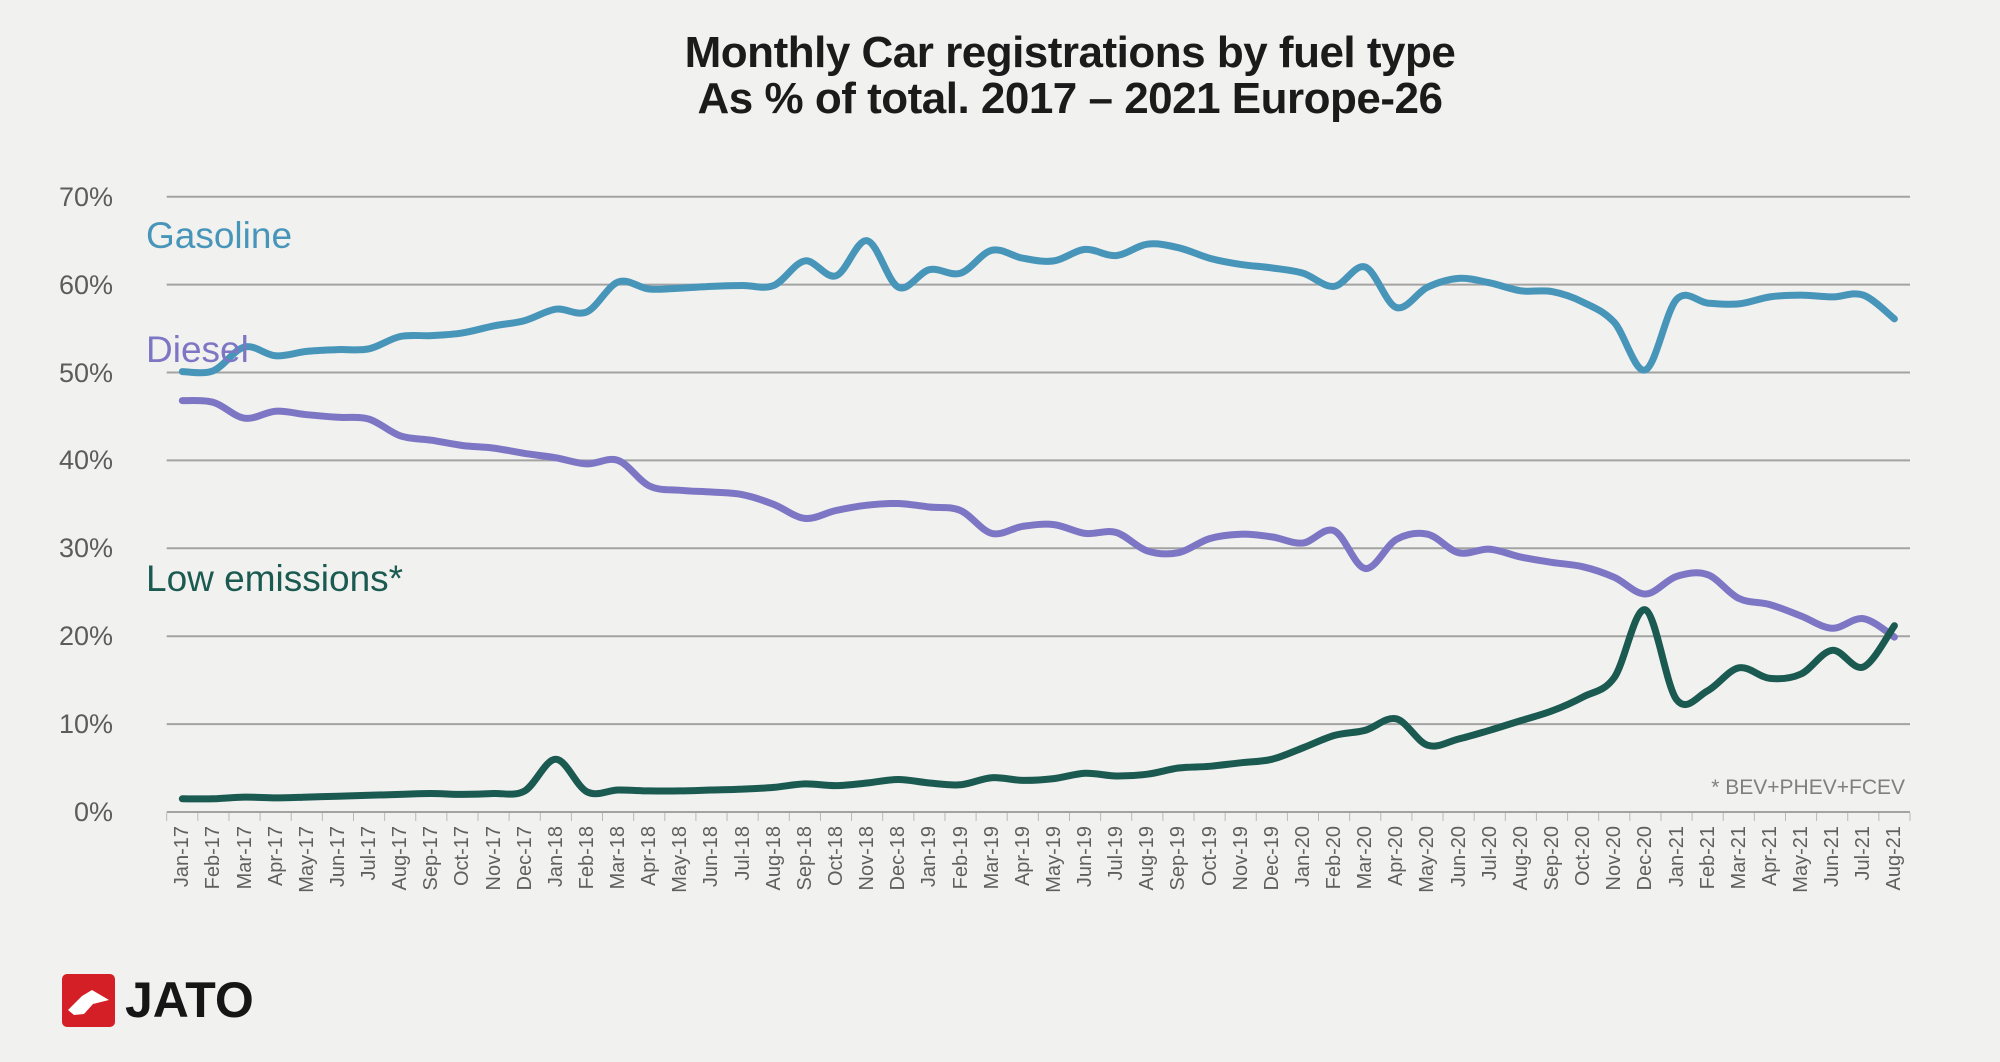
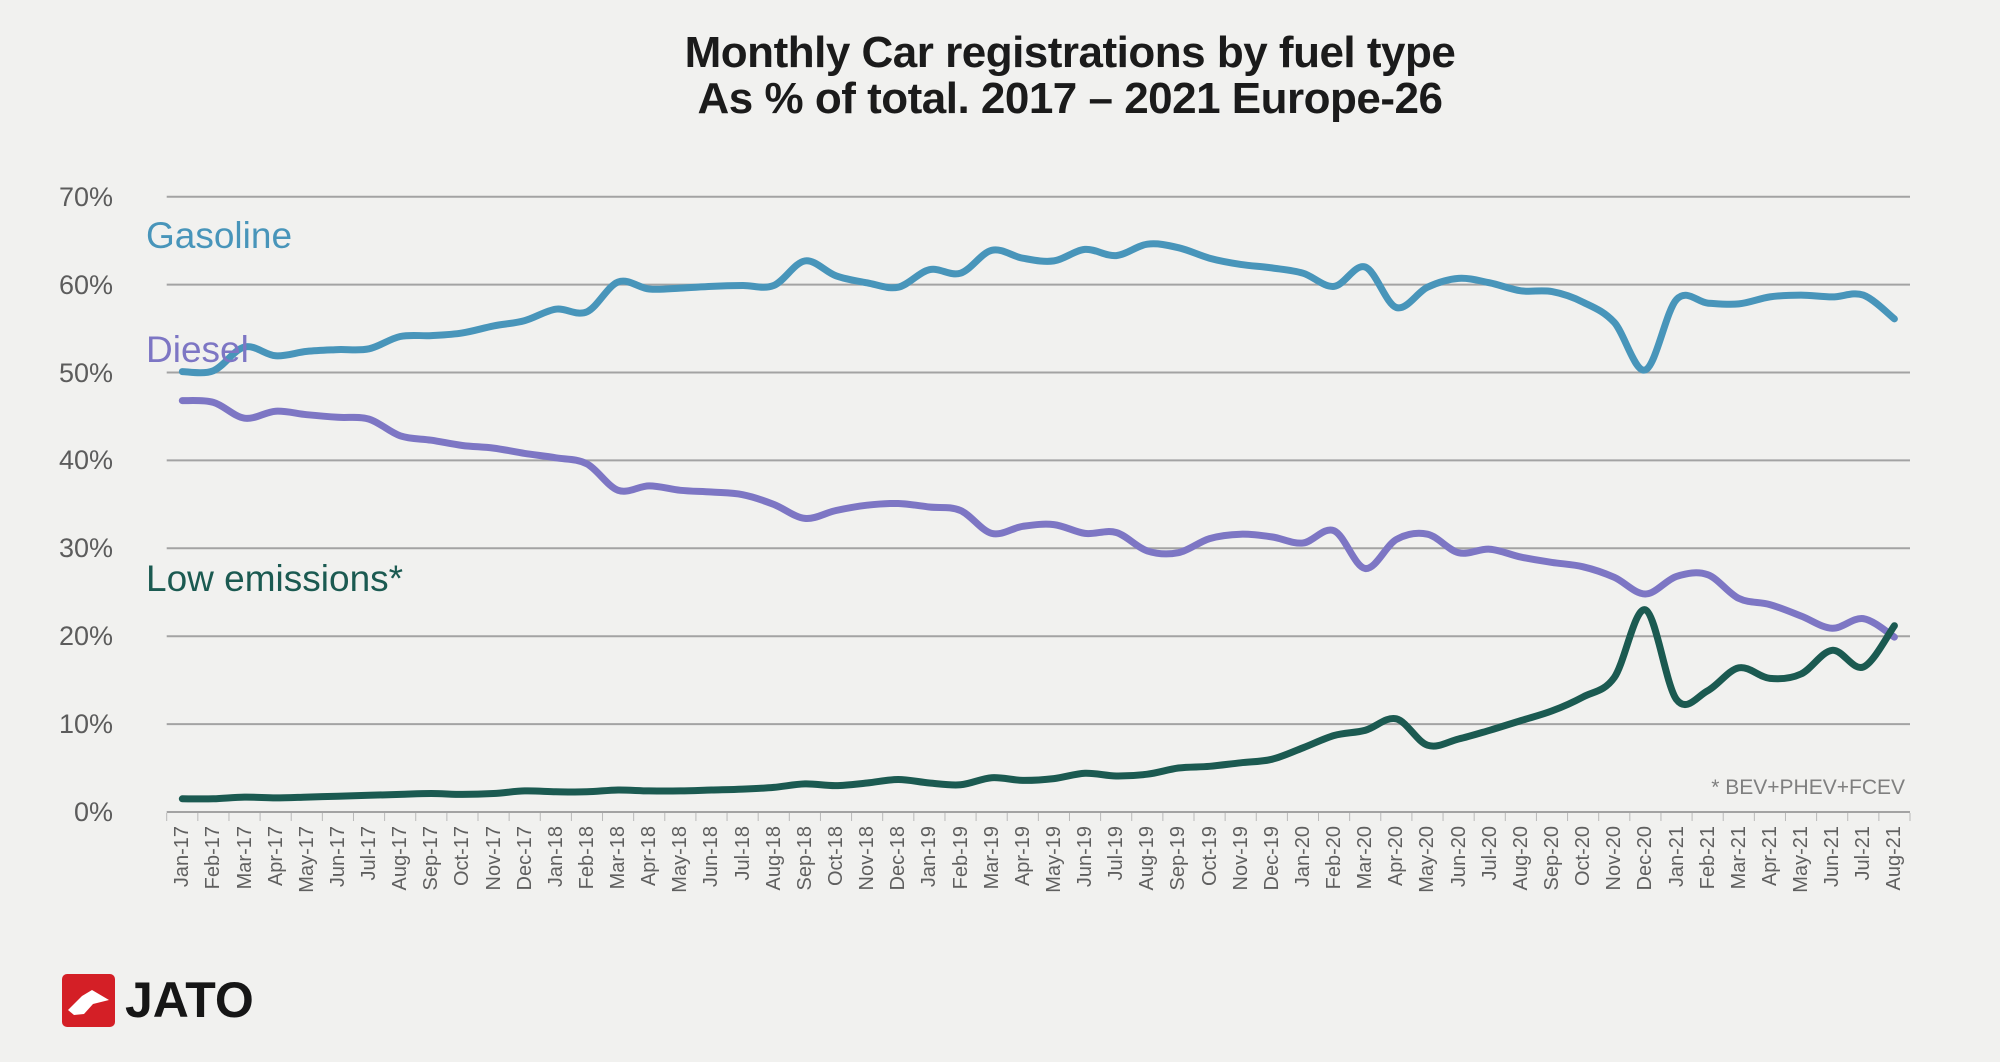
Low emissions*/Jan-18: 6% -> 2%
Diesel/Mar-18: 40% -> 37%
Gasoline/Nov-18: 65% -> 60%
